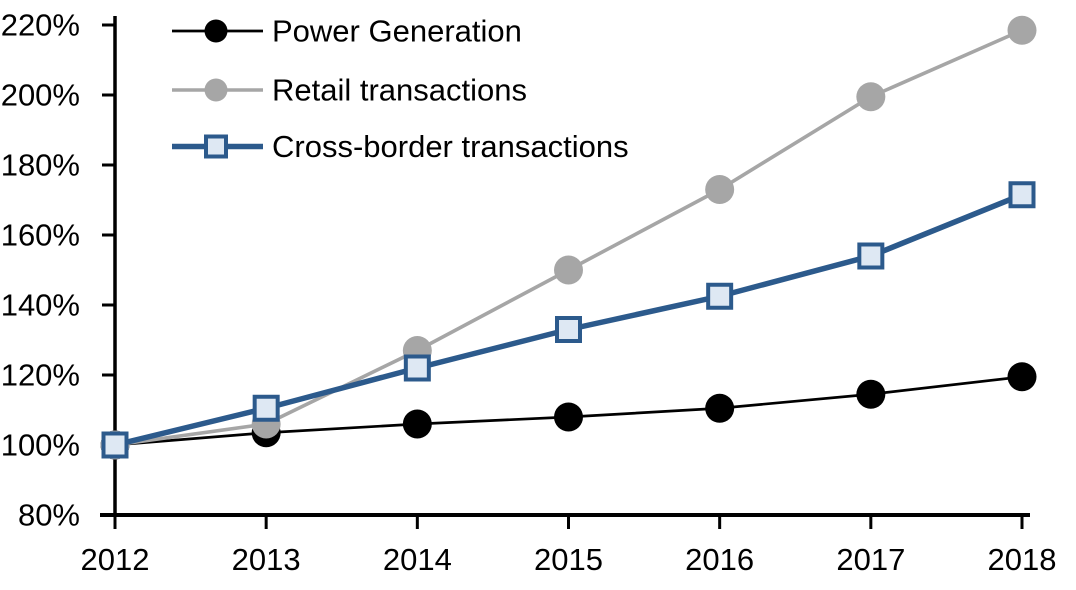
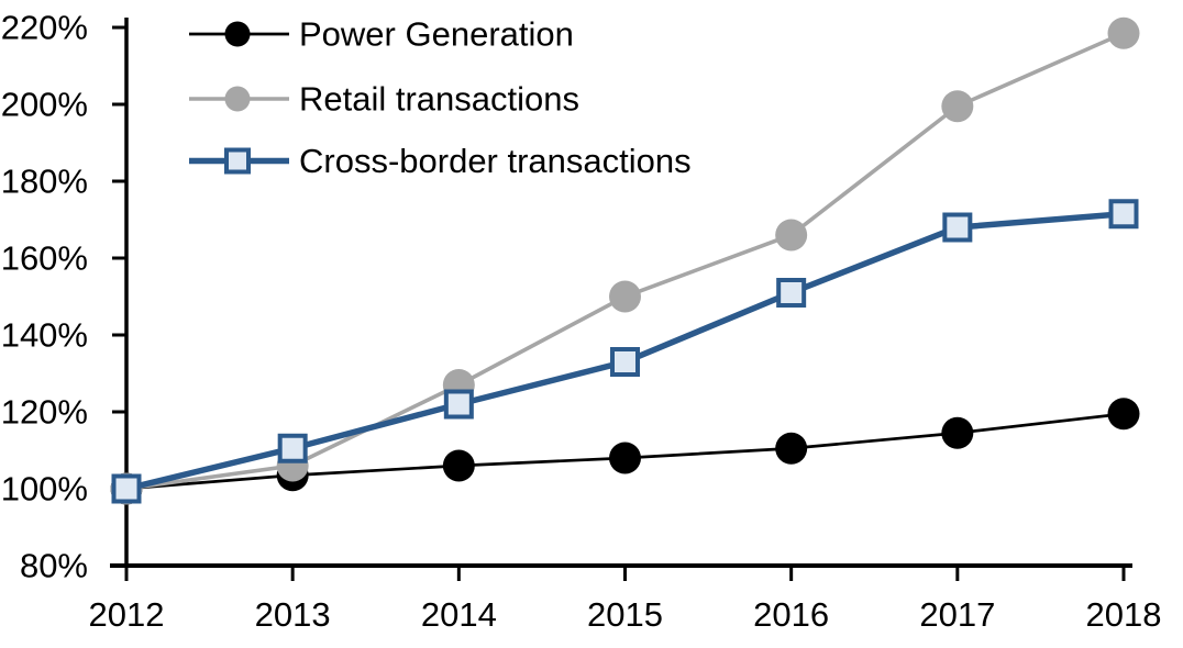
Retail transactions/2016: 173% -> 166%
Cross-border transactions/2016: 142% -> 151%
Cross-border transactions/2017: 154% -> 168%
